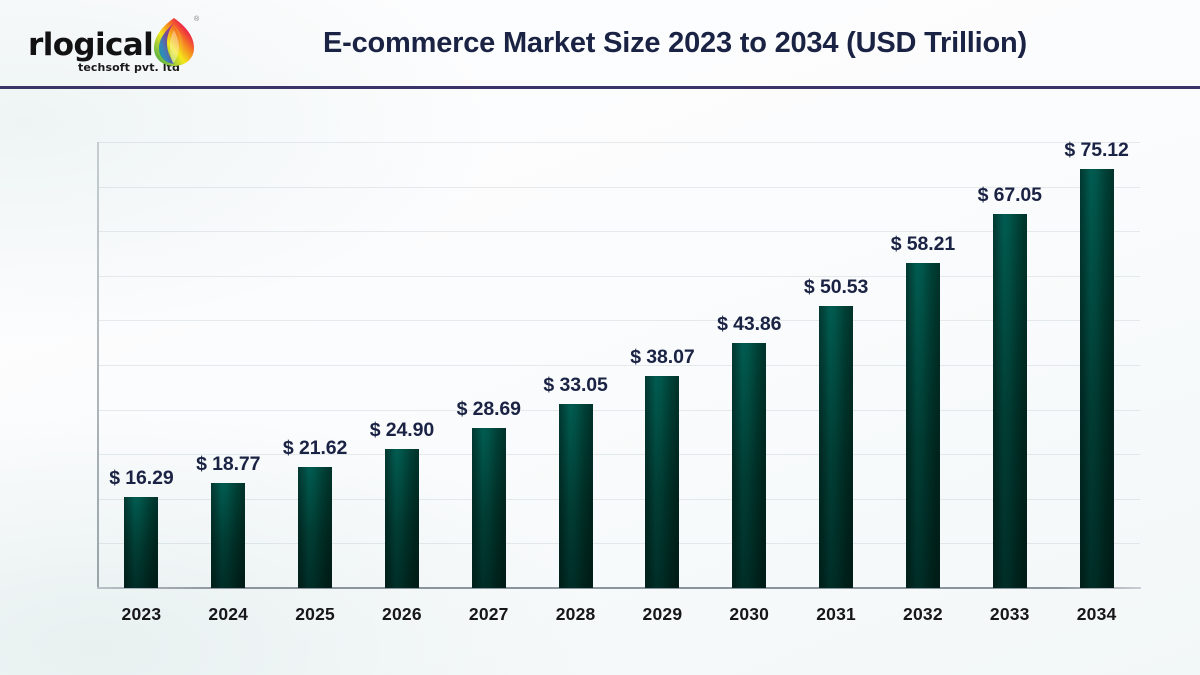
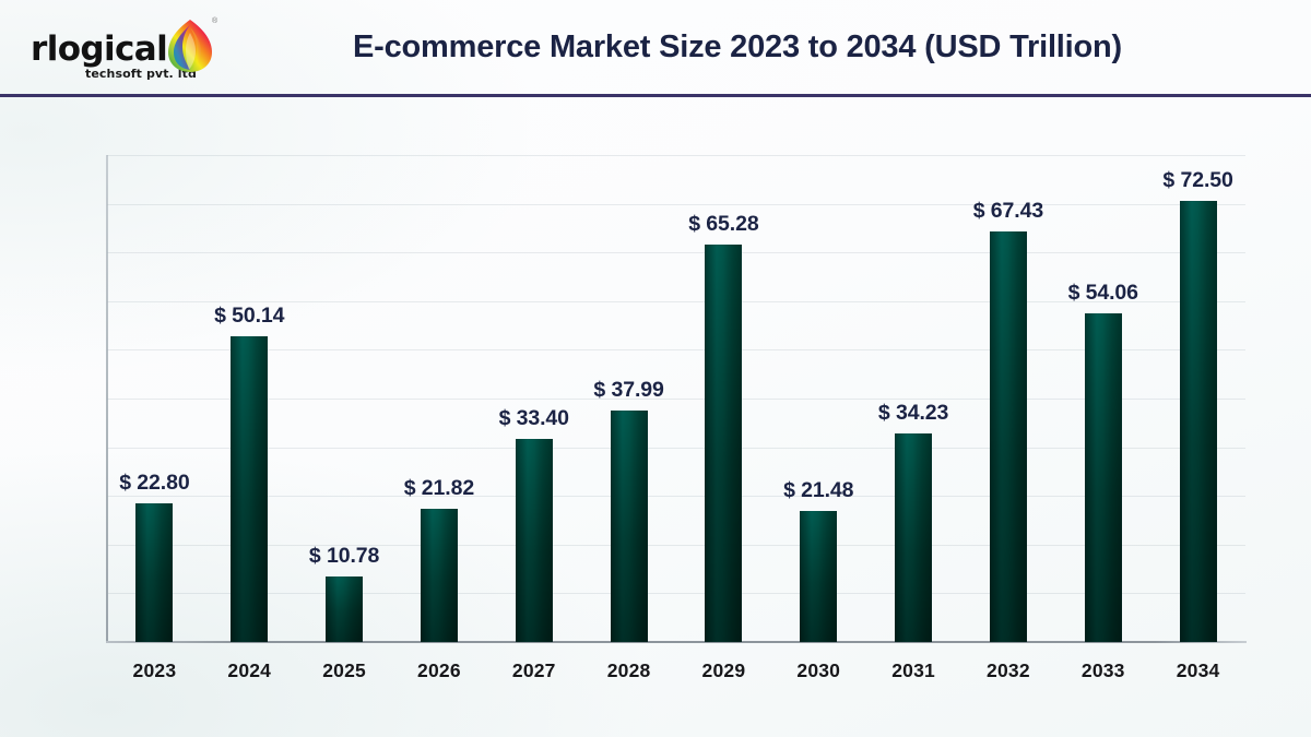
2023: 16.29 -> 22.80
2024: 18.77 -> 50.14
2025: 21.62 -> 10.78
2026: 24.90 -> 21.82
2027: 28.69 -> 33.40
2028: 33.05 -> 37.99
2029: 38.07 -> 65.28
2030: 43.86 -> 21.48
2031: 50.53 -> 34.23
2032: 58.21 -> 67.43
2033: 67.05 -> 54.06
2034: 75.12 -> 72.50
